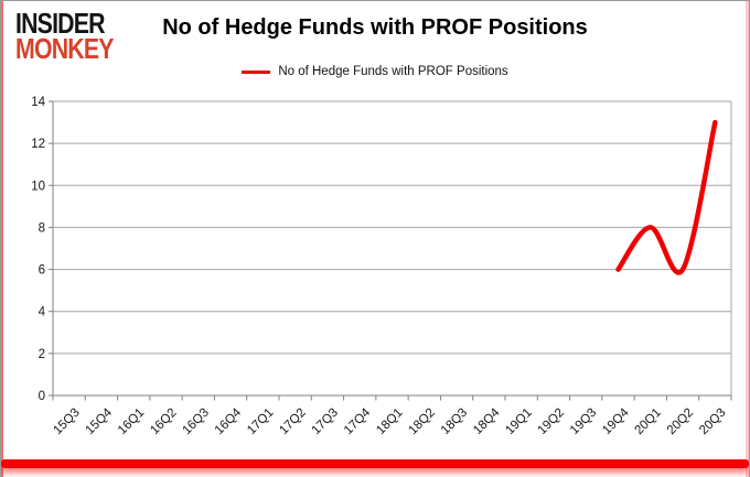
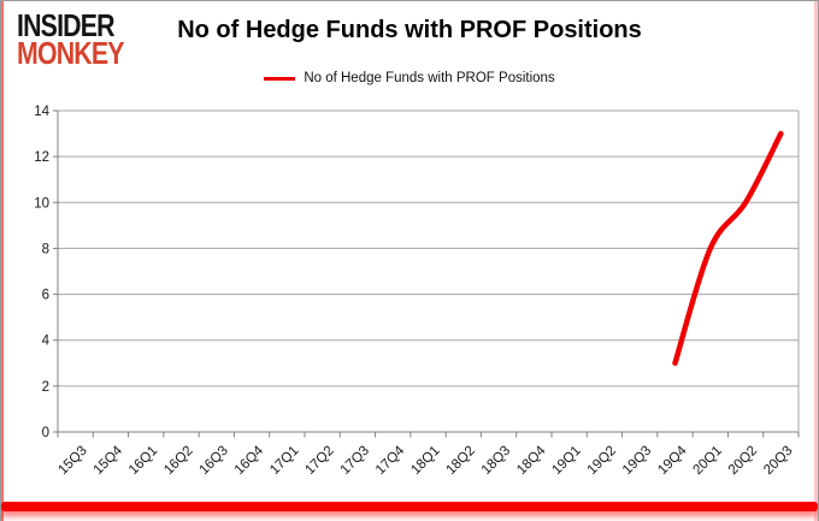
19Q4: 6 -> 3
20Q2: 6 -> 10
